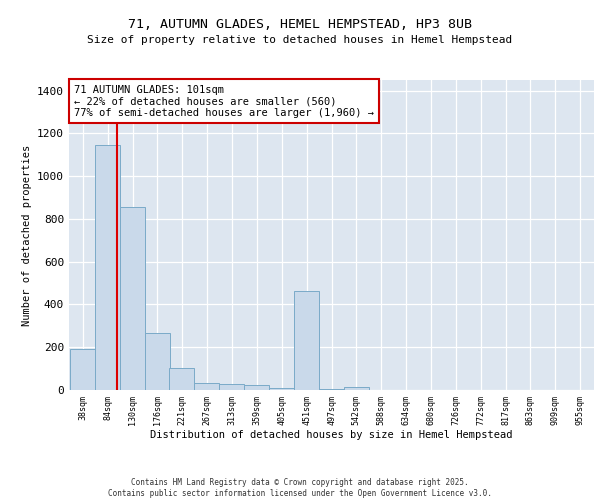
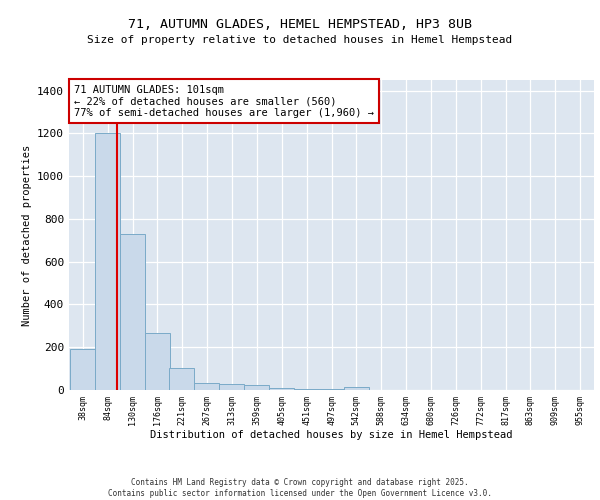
84sqm: 1145 -> 1200
130sqm: 855 -> 730
451sqm: 465 -> 5
